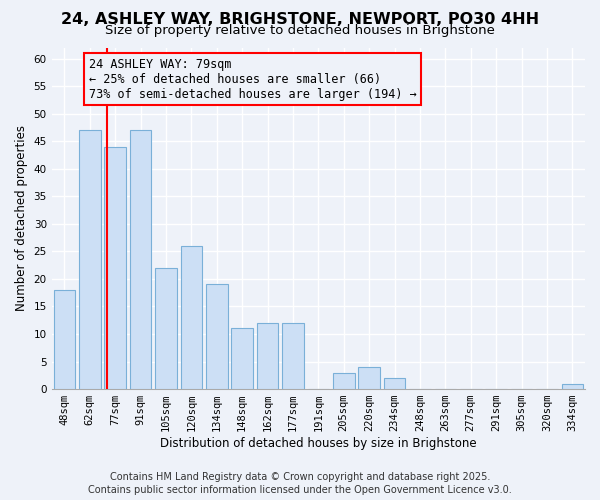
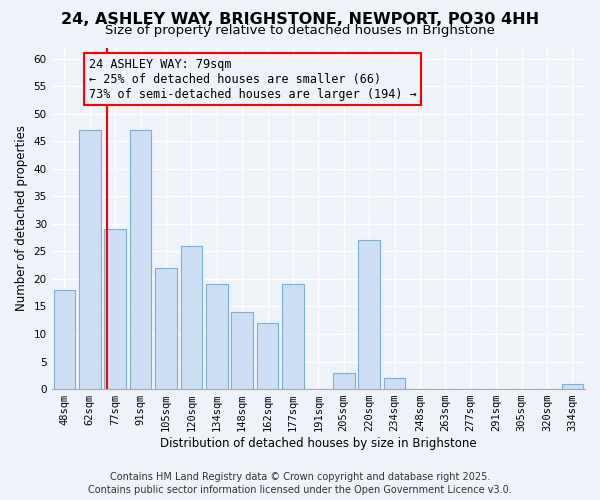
77sqm: 44 -> 29
148sqm: 11 -> 14
177sqm: 12 -> 19
220sqm: 4 -> 27
